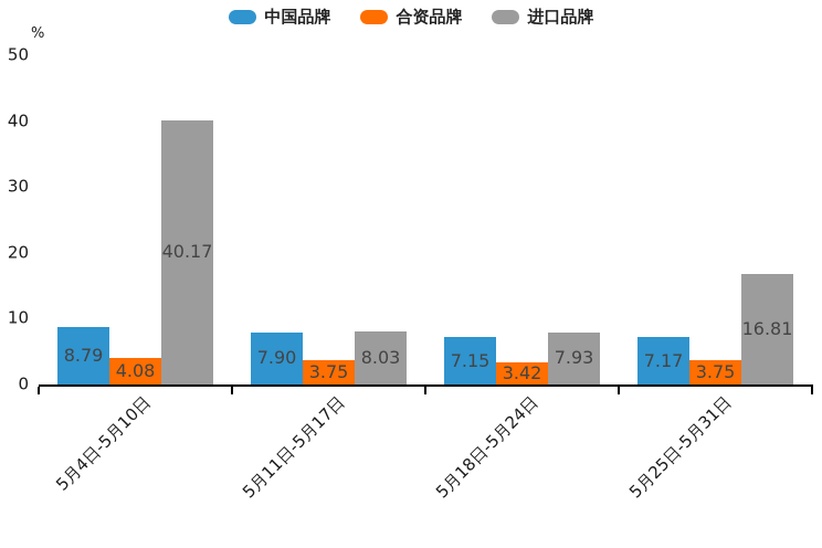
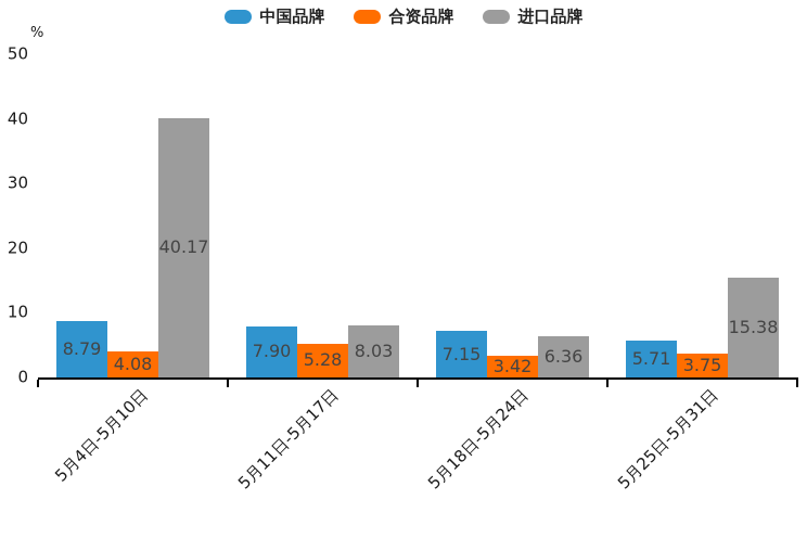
合资品牌/5月11日-5月17日: 3.75 -> 5.28
进口品牌/5月18日-5月24日: 7.93 -> 6.36
中国品牌/5月25日-5月31日: 7.17 -> 5.71
进口品牌/5月25日-5月31日: 16.81 -> 15.38
